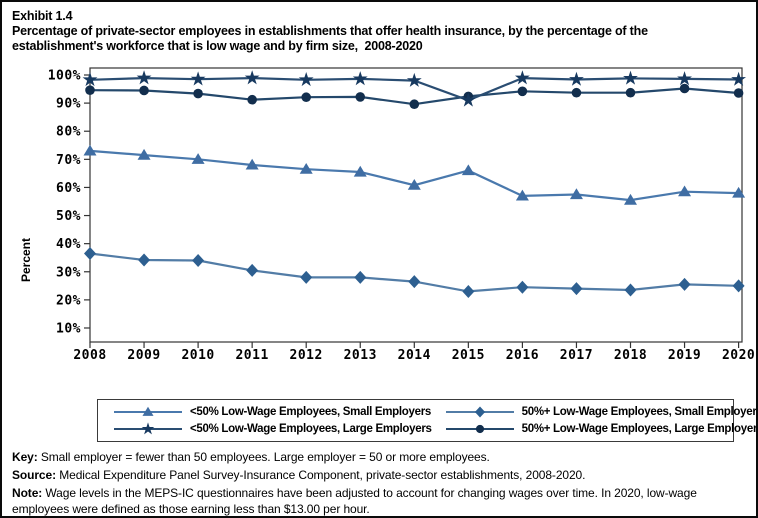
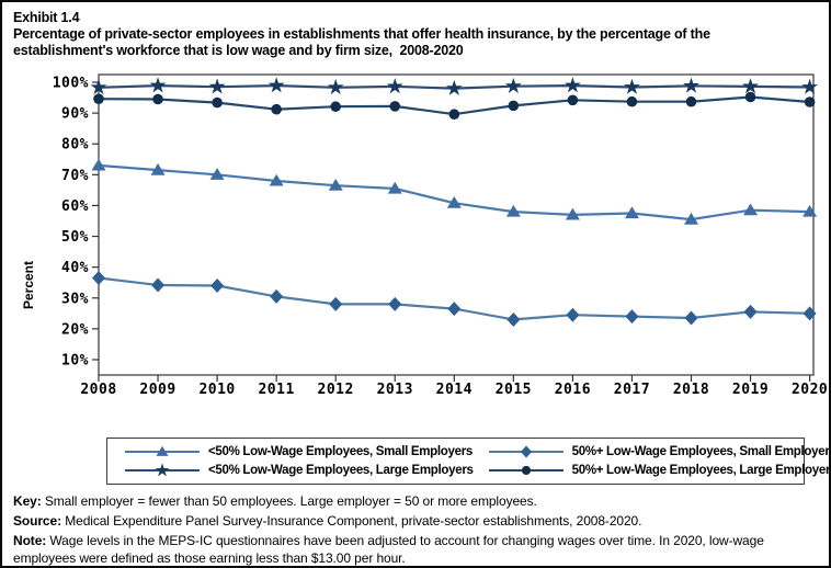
<50% Low-Wage Employees, Small Employers/2015: 66% -> 58%
<50% Low-Wage Employees, Large Employers/2015: 91% -> 99%
